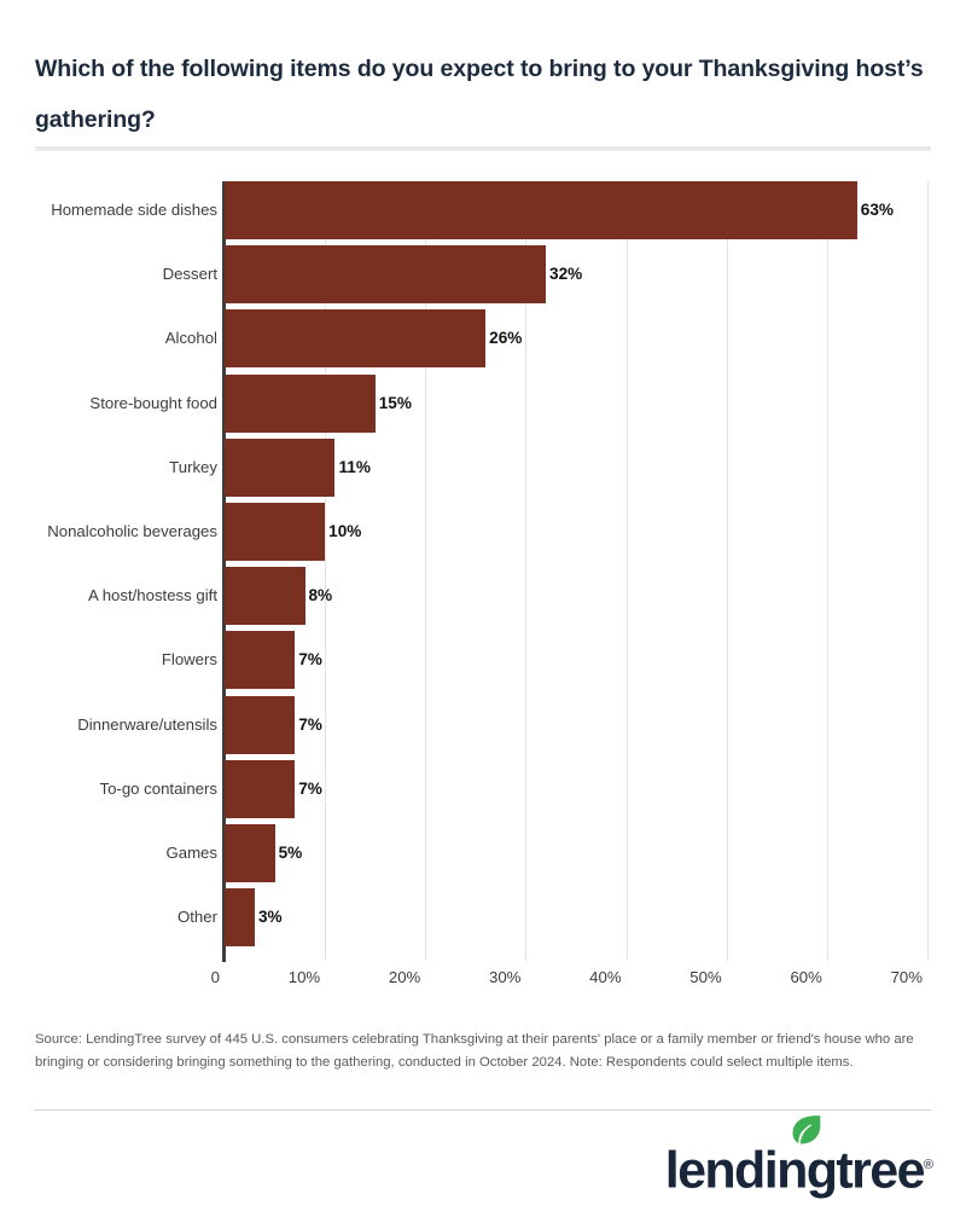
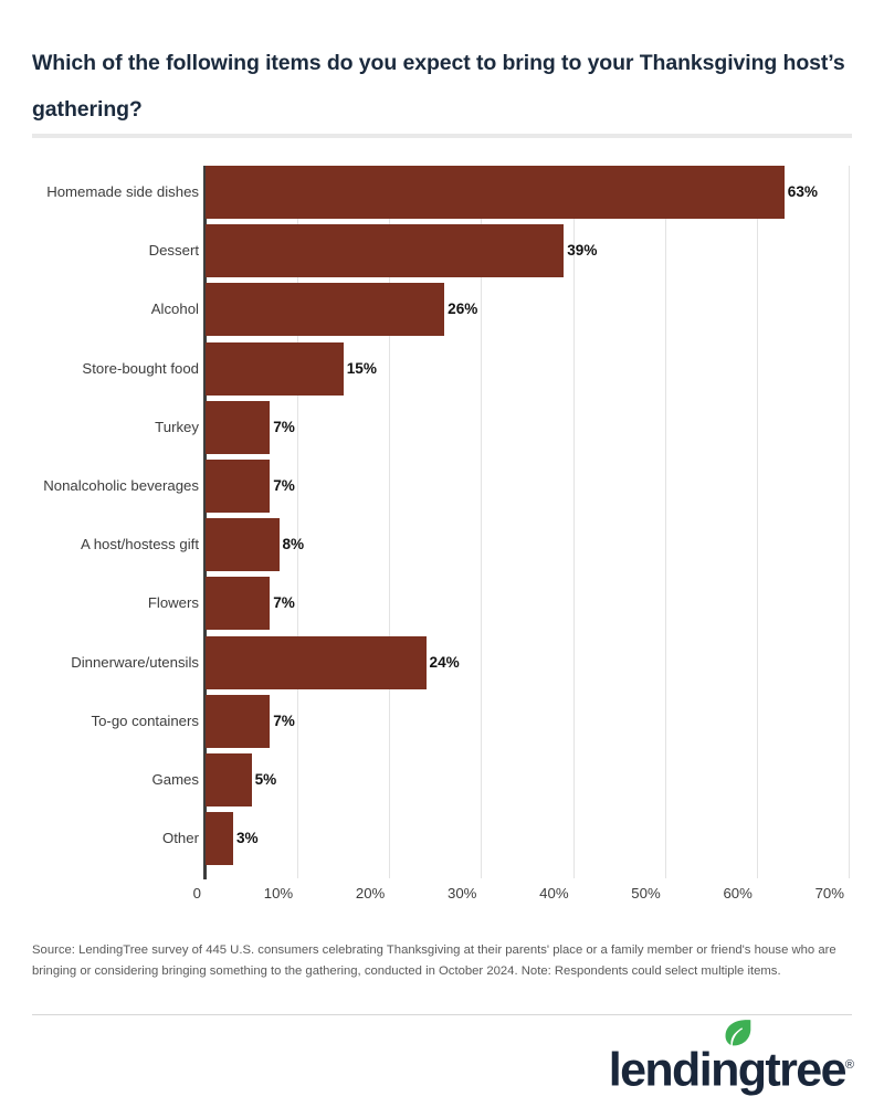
Dessert: 32% -> 39%
Turkey: 11% -> 7%
Nonalcoholic beverages: 10% -> 7%
Dinnerware/utensils: 7% -> 24%
